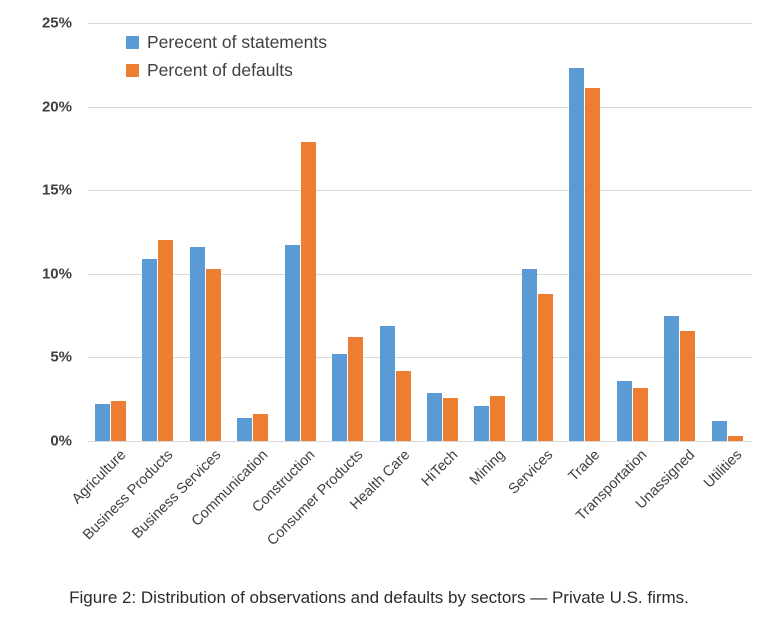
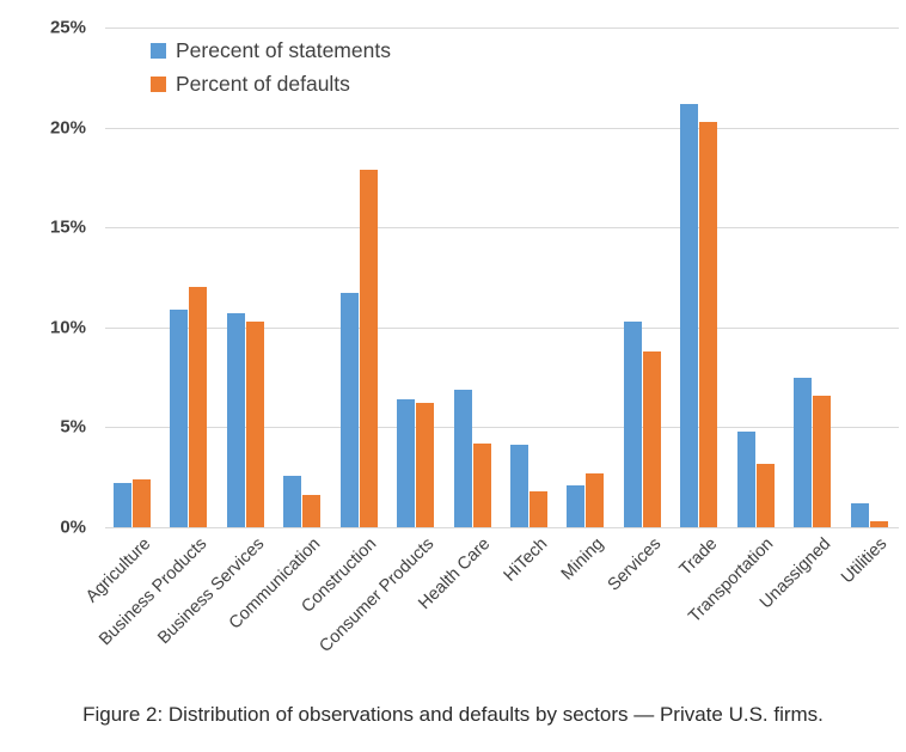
Perecent of statements/Business Services: 11.6% -> 10.7%
Perecent of statements/Communication: 1.4% -> 2.6%
Perecent of statements/Consumer Products: 5.2% -> 6.4%
Perecent of statements/HiTech: 2.9% -> 4.1%
Percent of defaults/HiTech: 2.6% -> 1.8%
Perecent of statements/Trade: 22.3% -> 21.2%
Percent of defaults/Trade: 21.1% -> 20.3%
Perecent of statements/Transportation: 3.6% -> 4.8%
